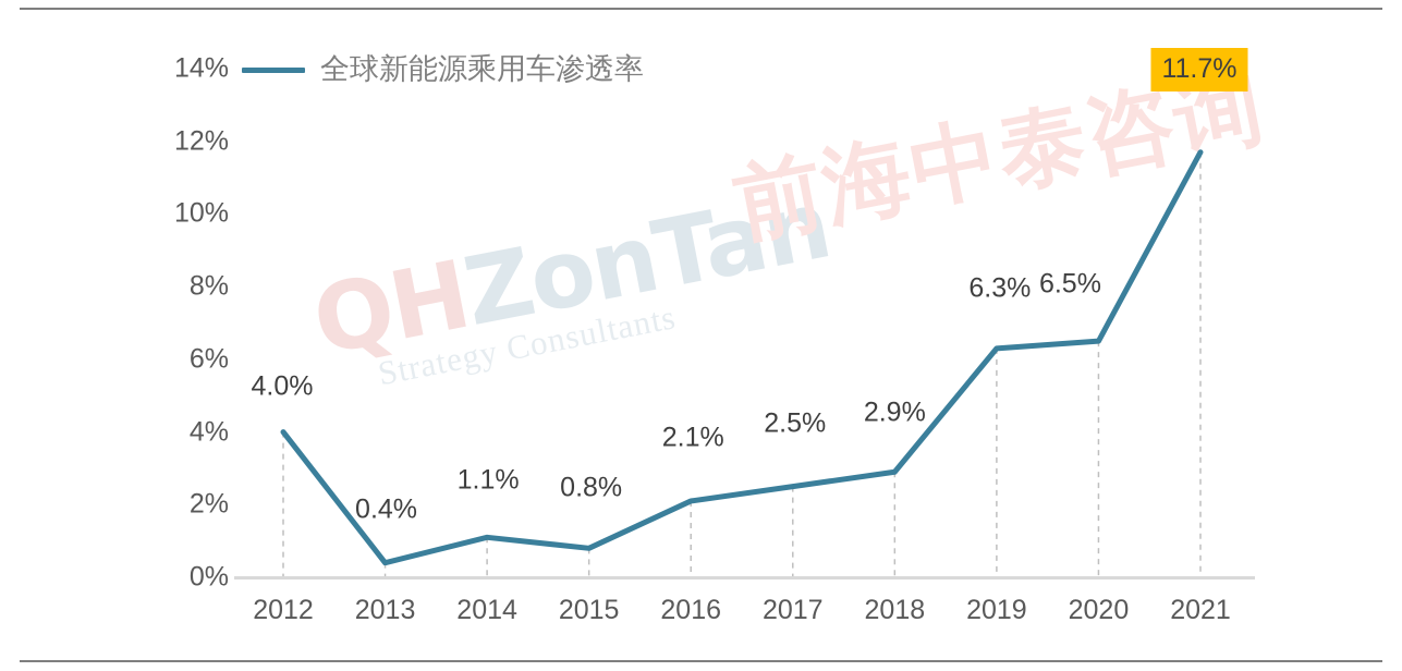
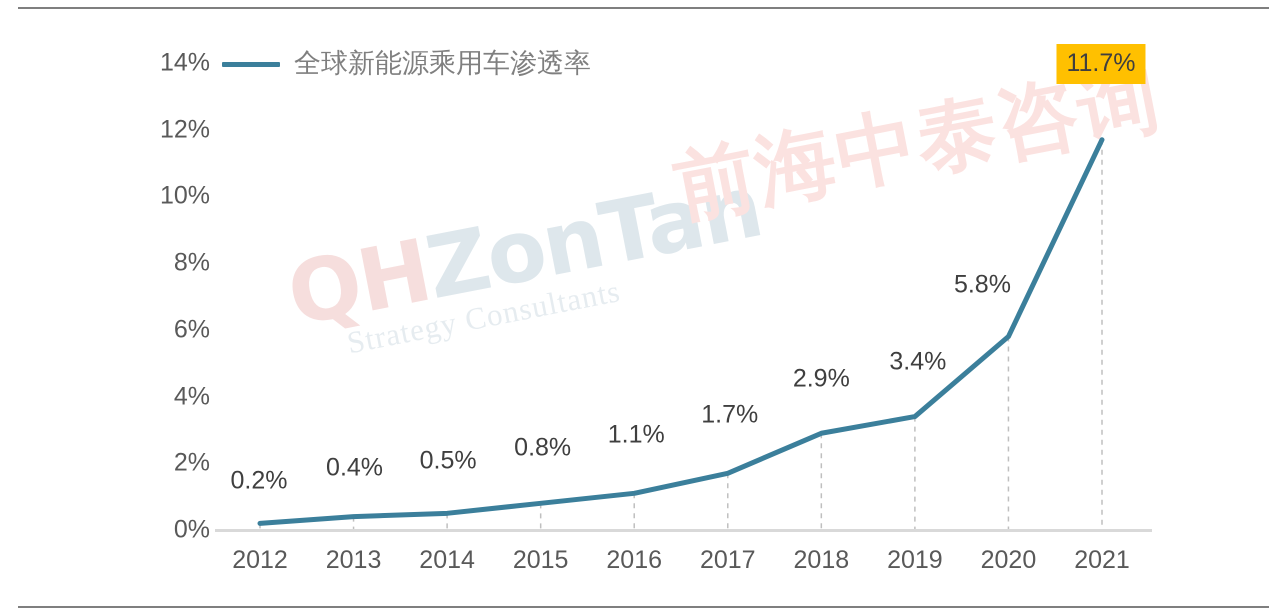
2012: 4.0% -> 0.2%
2014: 1.1% -> 0.5%
2016: 2.1% -> 1.1%
2017: 2.5% -> 1.7%
2019: 6.3% -> 3.4%
2020: 6.5% -> 5.8%
